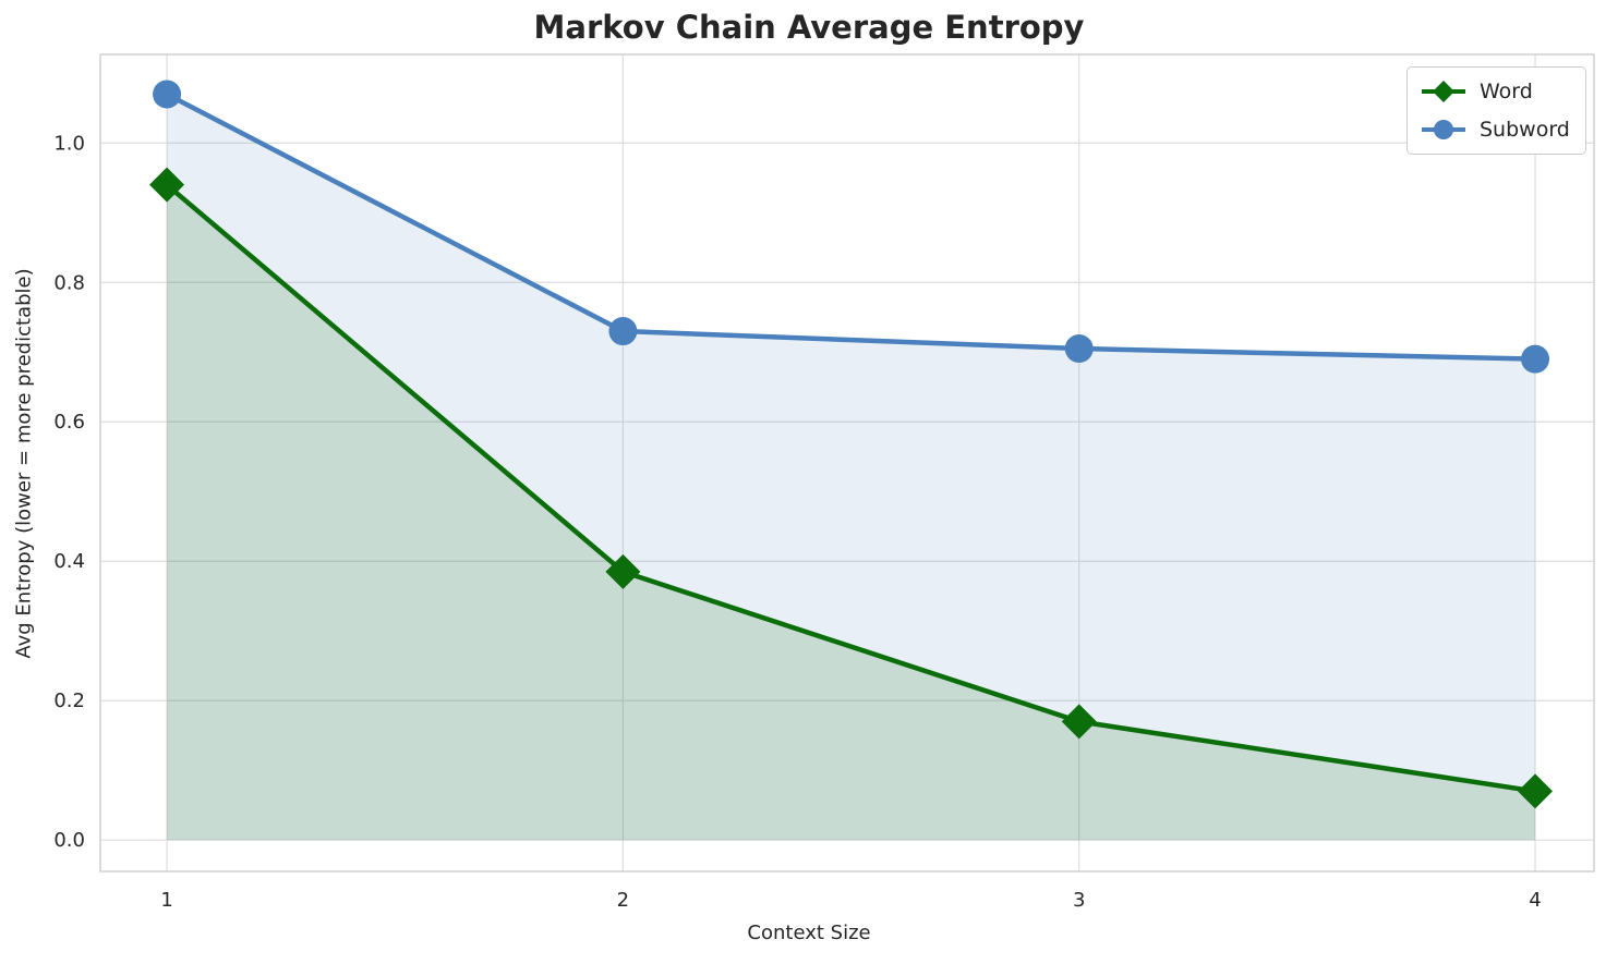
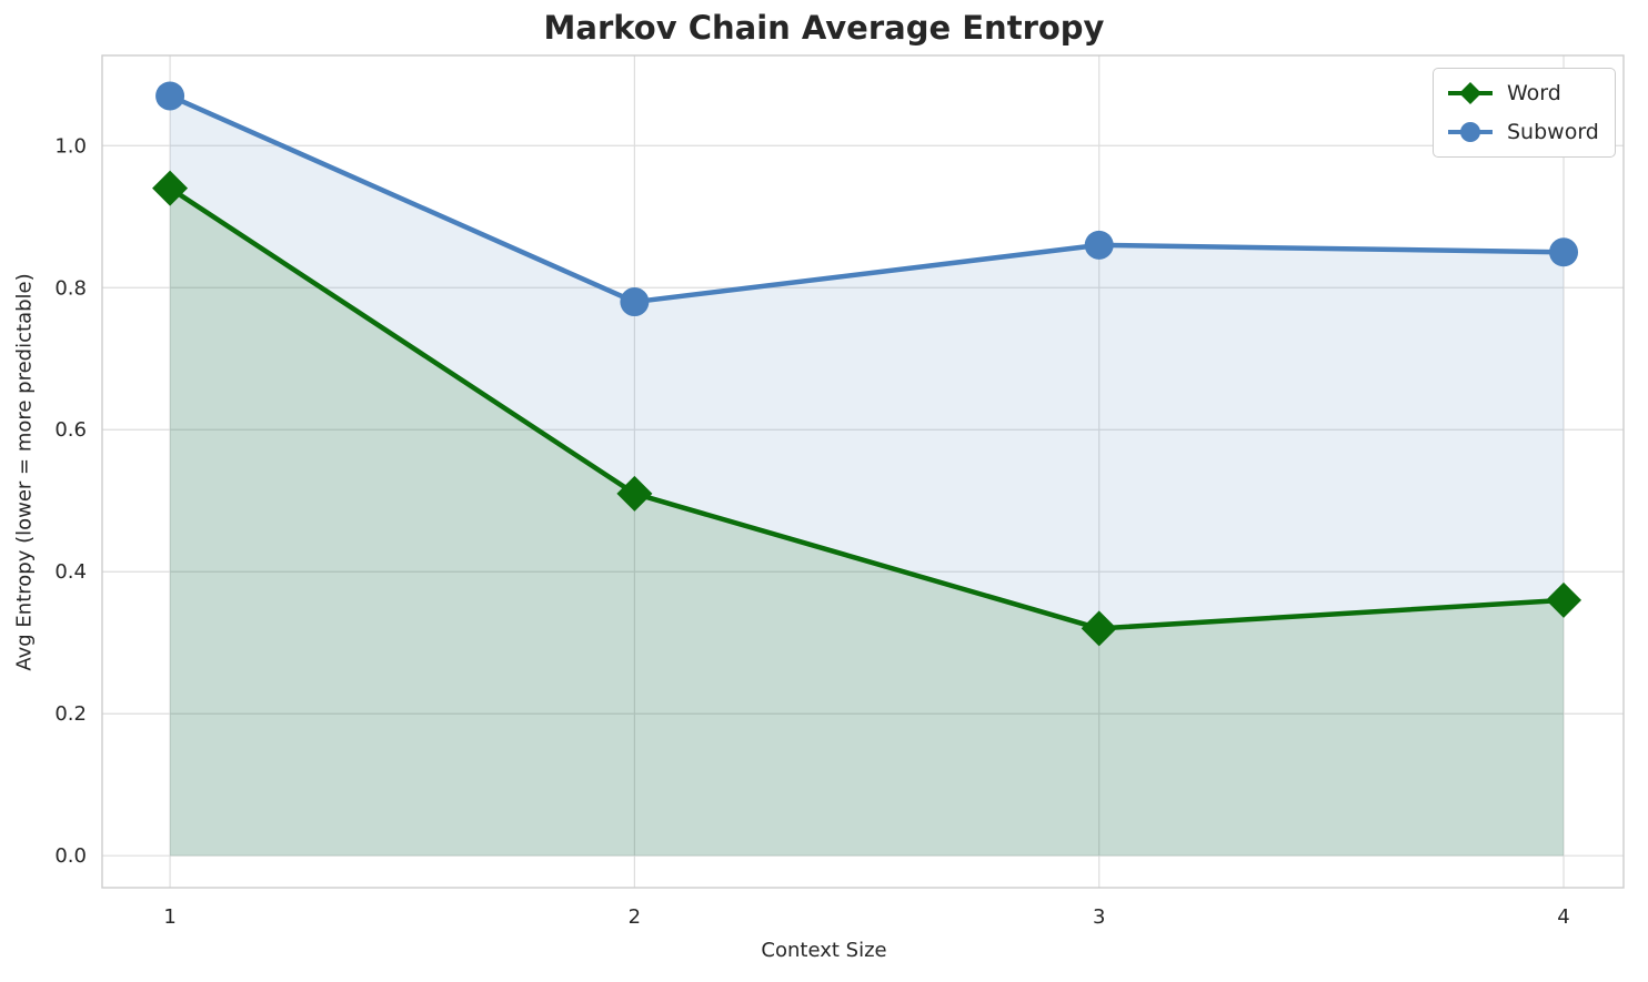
Word/2: 0.39 -> 0.51
Subword/2: 0.73 -> 0.78
Word/3: 0.17 -> 0.32
Subword/3: 0.70 -> 0.86
Word/4: 0.07 -> 0.36
Subword/4: 0.69 -> 0.85
